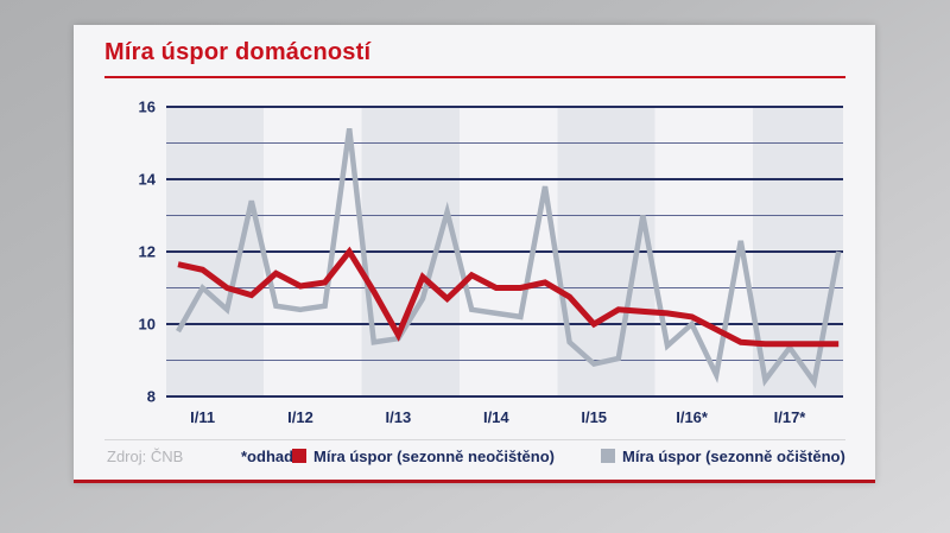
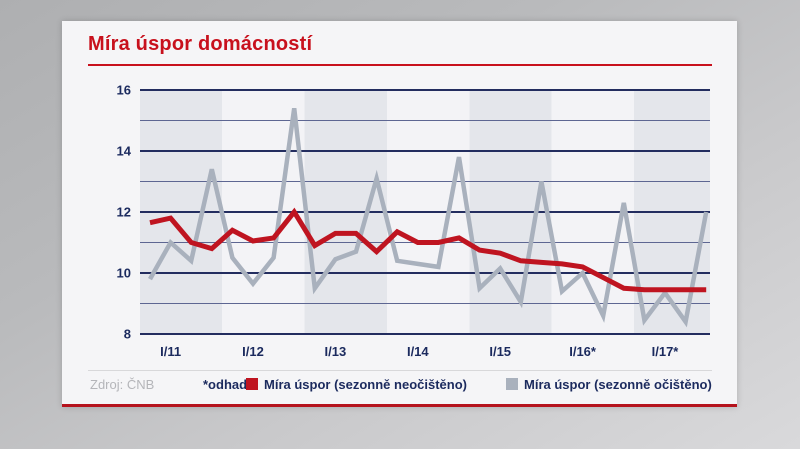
Míra úspor (sezonně neočištěno)/I/11: 11.5 -> 11.8
Míra úspor (sezonně očištěno)/I/12: 10.4 -> 9.7
Míra úspor (sezonně neočištěno)/I/13: 9.7 -> 11.3
Míra úspor (sezonně očištěno)/I/13: 9.6 -> 10.4
Míra úspor (sezonně neočištěno)/I/15: 10.0 -> 10.7
Míra úspor (sezonně očištěno)/I/15: 8.9 -> 10.2
